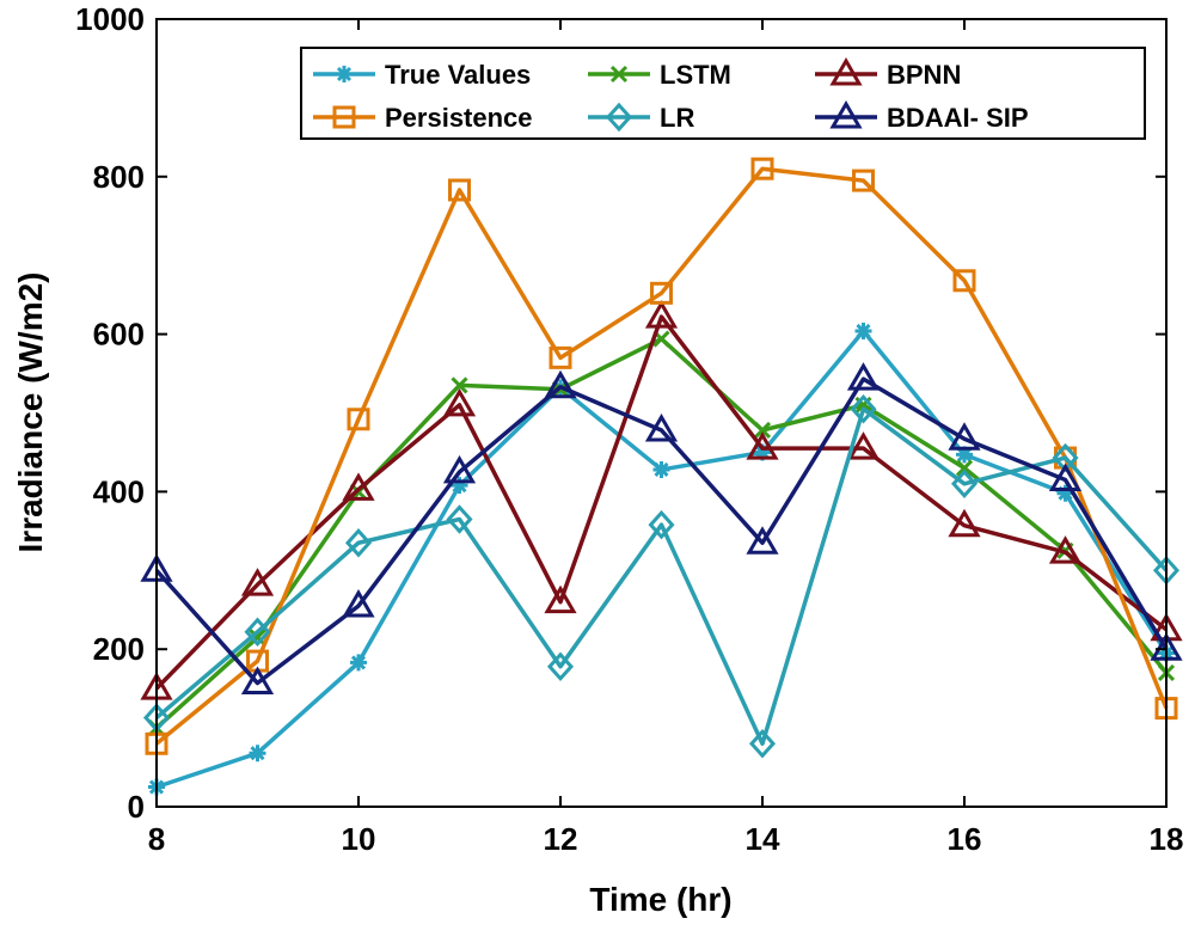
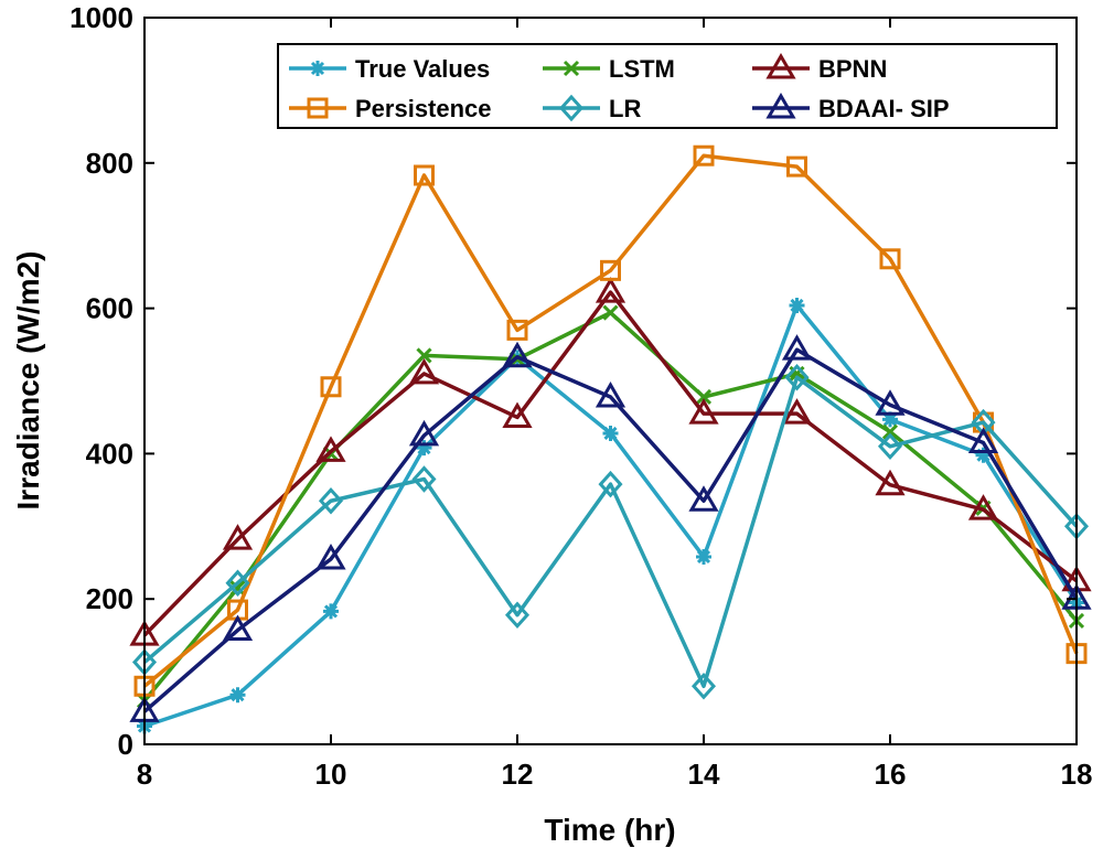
LSTM/8: 100 -> 60
BDAAI- SIP/8: 300 -> 40
BPNN/12: 260 -> 450
True Values/14: 450 -> 260
